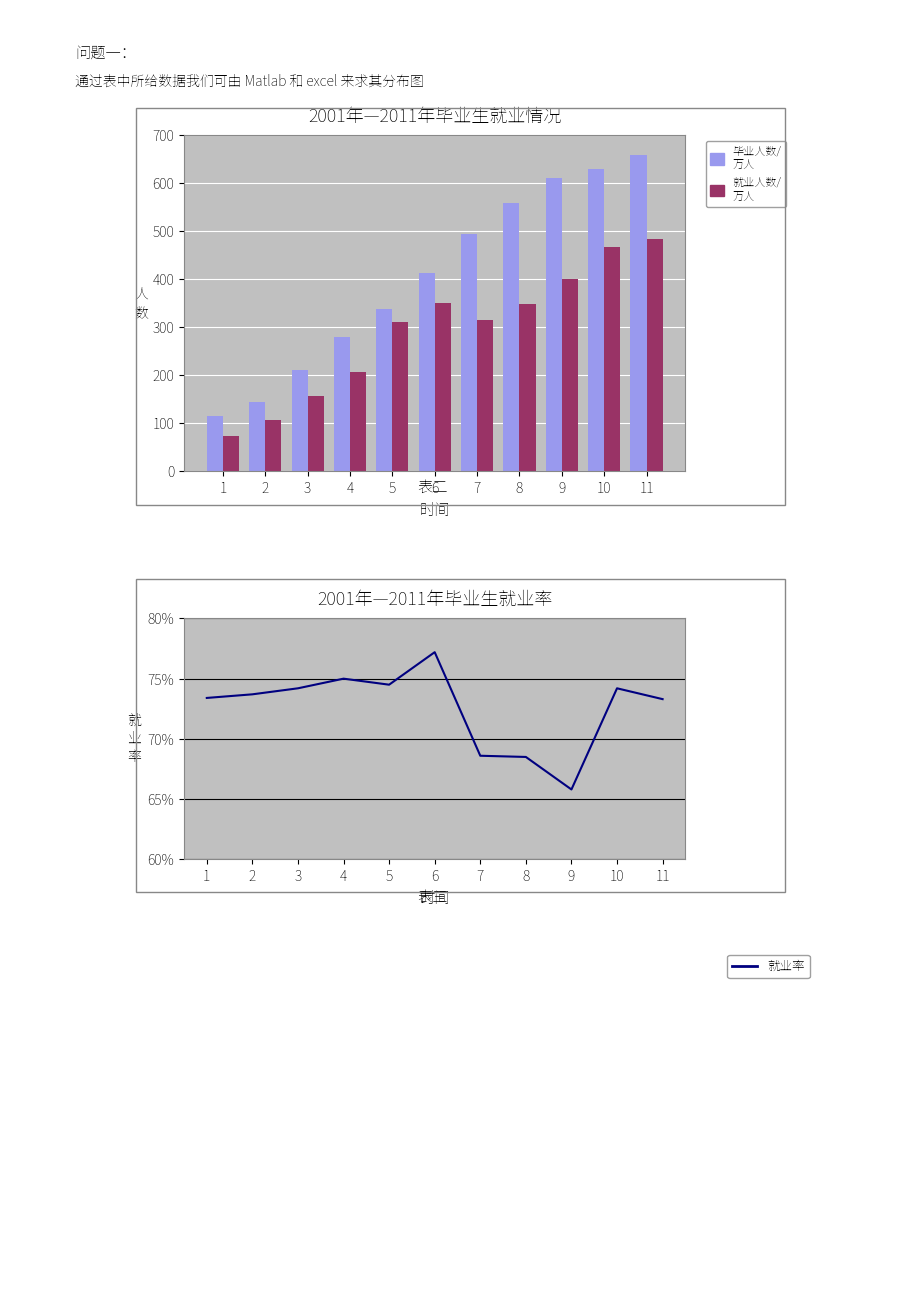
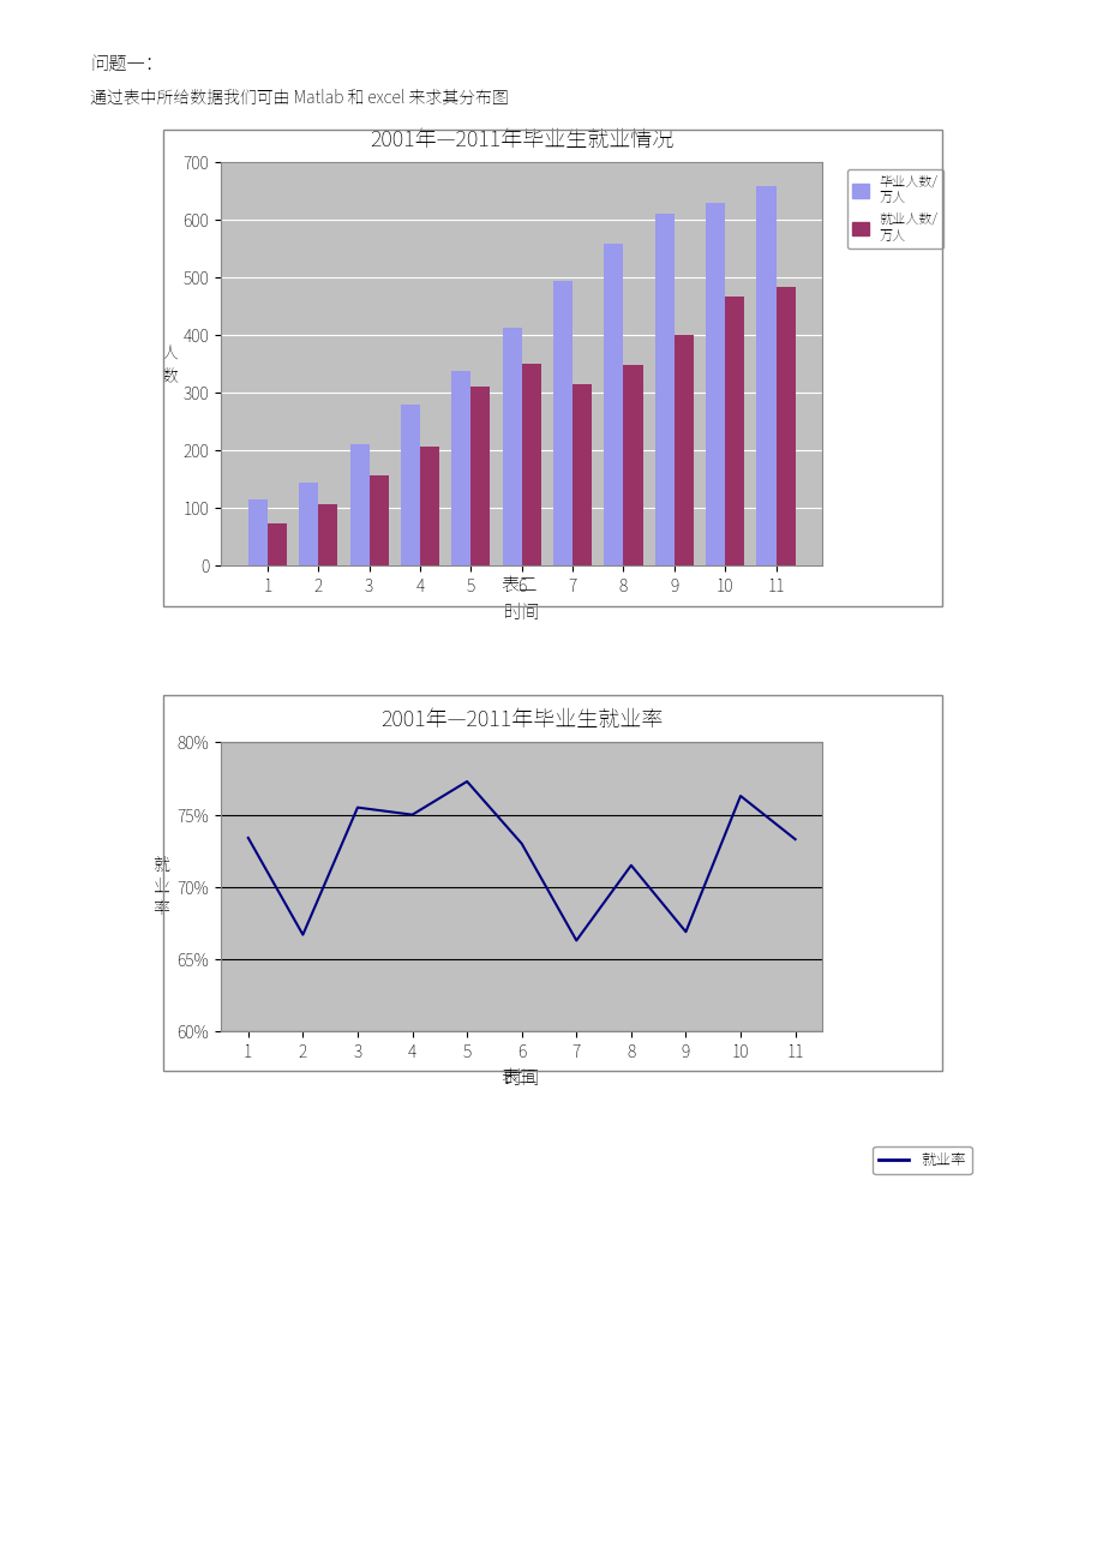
2001年—2011年毕业生就业率/2: 73.7% -> 66.7%
2001年—2011年毕业生就业率/3: 74.2% -> 75.5%
2001年—2011年毕业生就业率/5: 74.5% -> 77.3%
2001年—2011年毕业生就业率/6: 77.2% -> 73.0%
2001年—2011年毕业生就业率/7: 68.6% -> 66.3%
2001年—2011年毕业生就业率/8: 68.5% -> 71.5%
2001年—2011年毕业生就业率/9: 65.8% -> 66.9%
2001年—2011年毕业生就业率/10: 74.2% -> 76.3%
